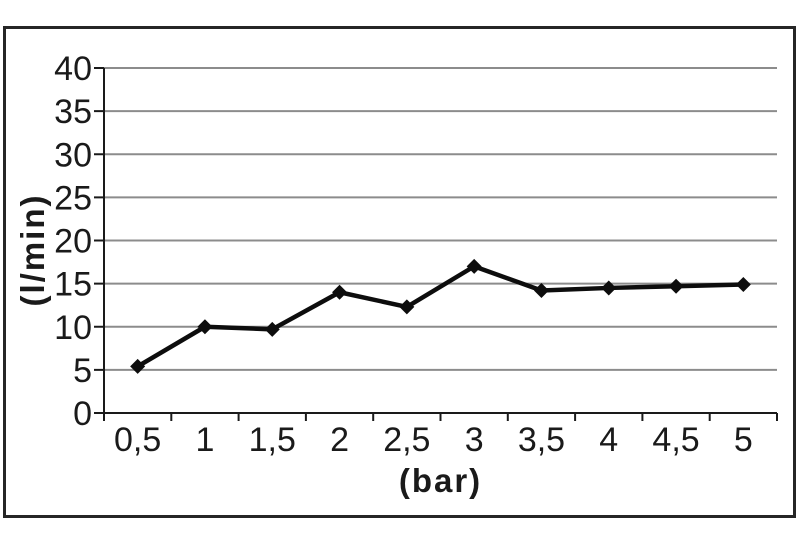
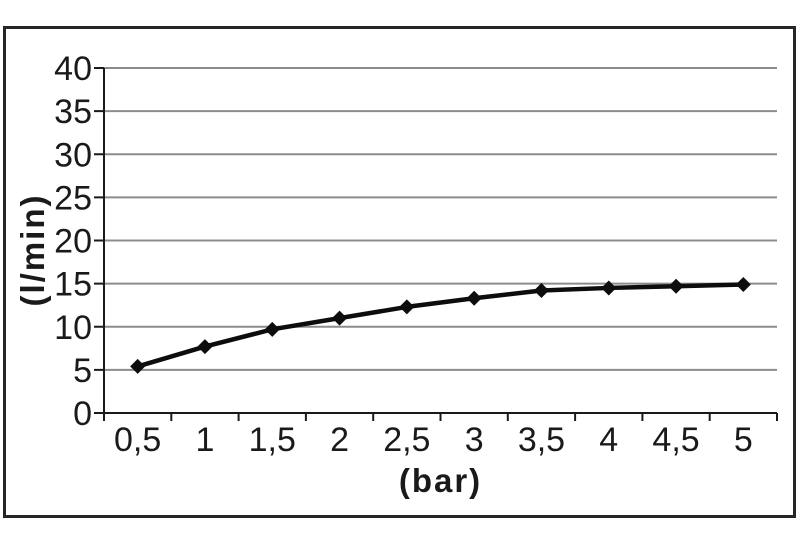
1: 10 -> 8
2: 14 -> 11
3: 17 -> 13
